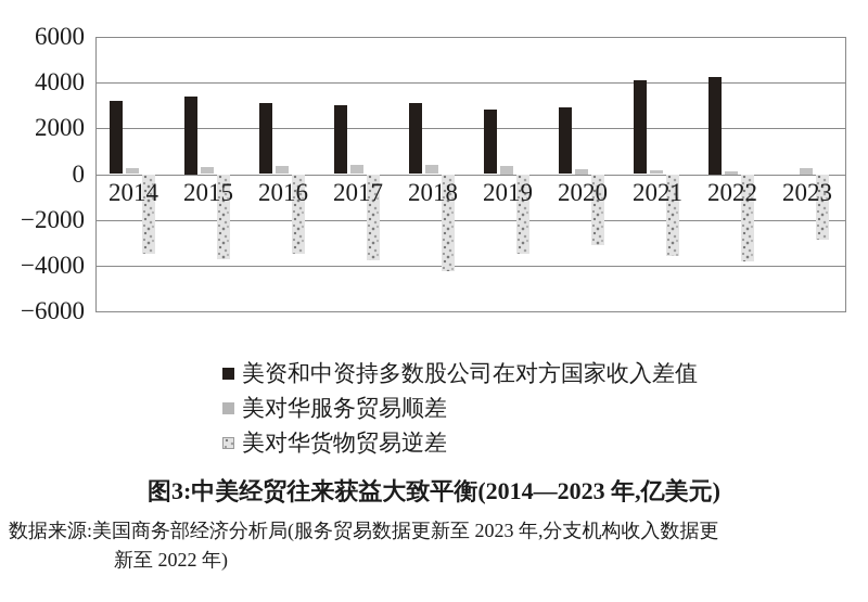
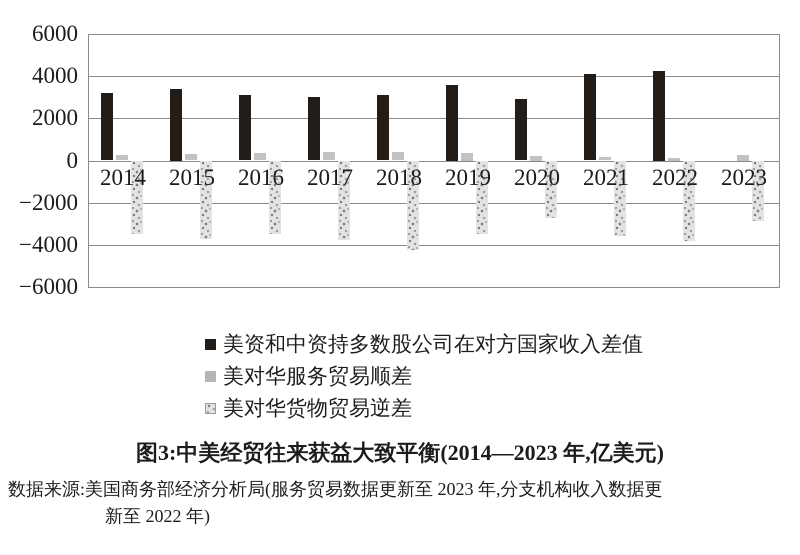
美资和中资持多数股公司在对方国家收入差值/2019: 2800 -> 3600
美对华货物贸易逆差/2020: -3100 -> -2700
